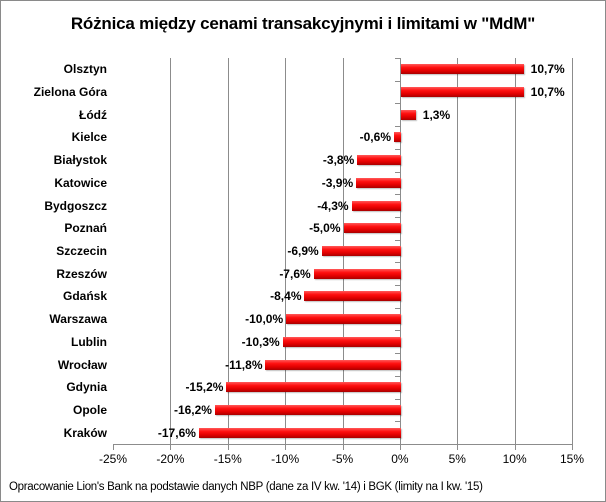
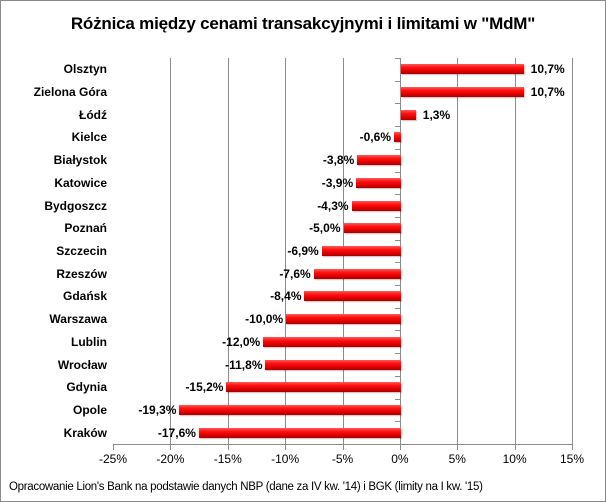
Lublin: -10,3% -> -12,0%
Opole: -16,2% -> -19,3%
